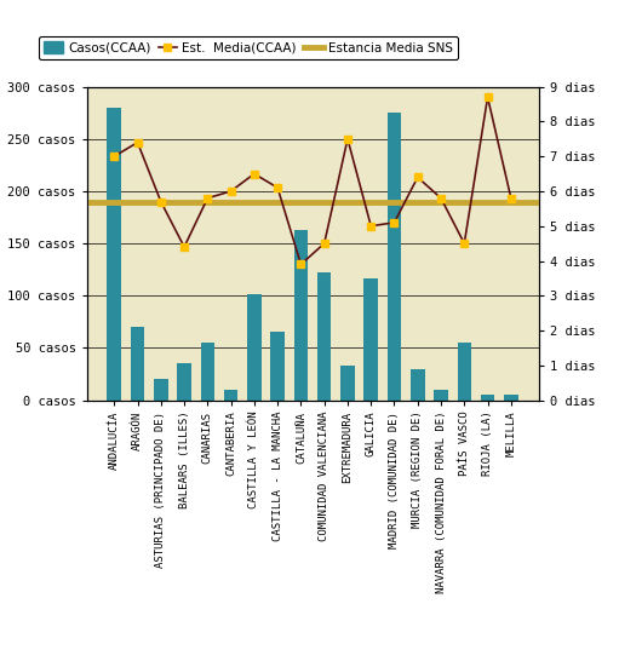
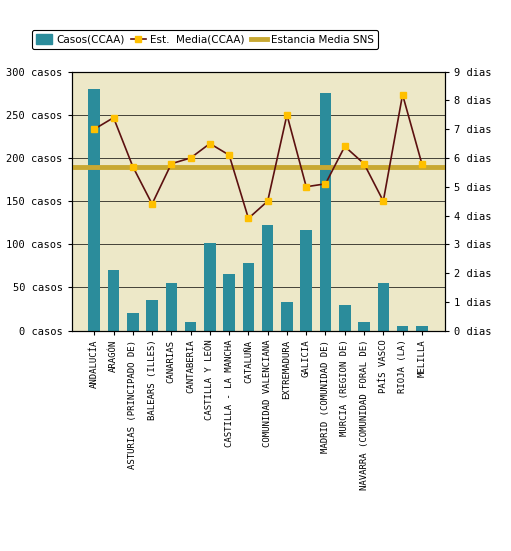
Casos(CCAA)/CATALUÑA: 163 casos -> 78 casos
Est. Media(CCAA)/RIOJA (LA): 8.7 dias -> 8.2 dias
